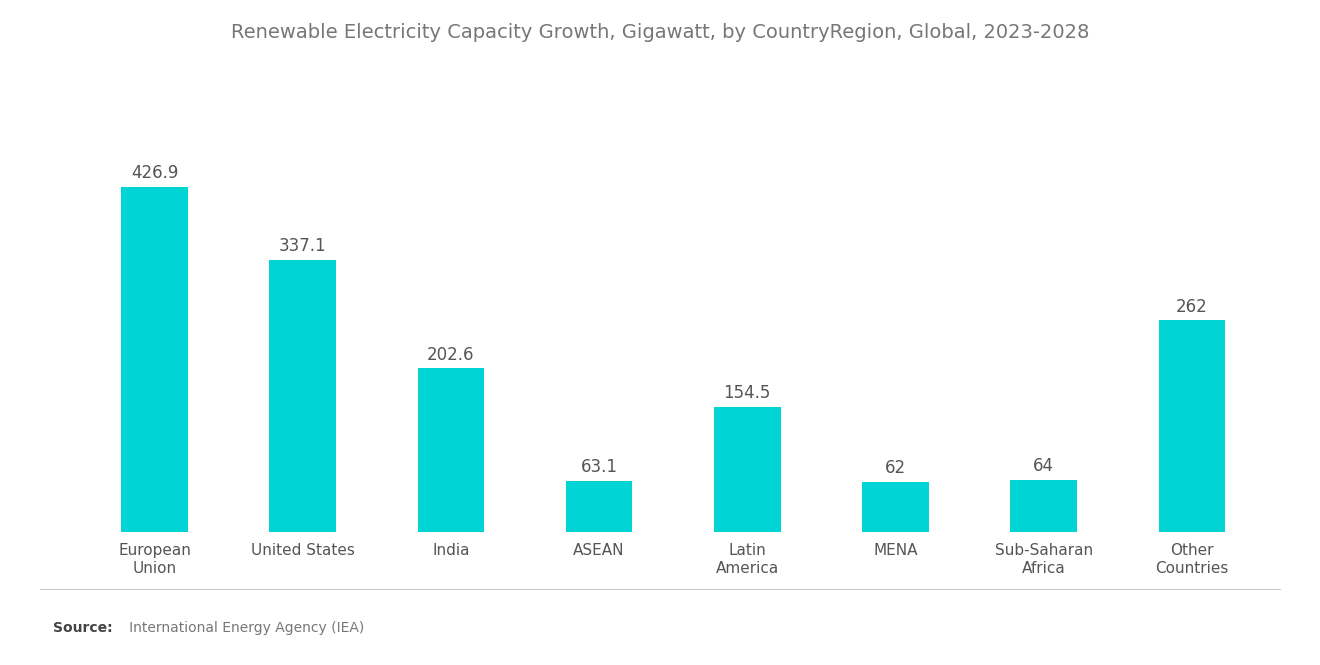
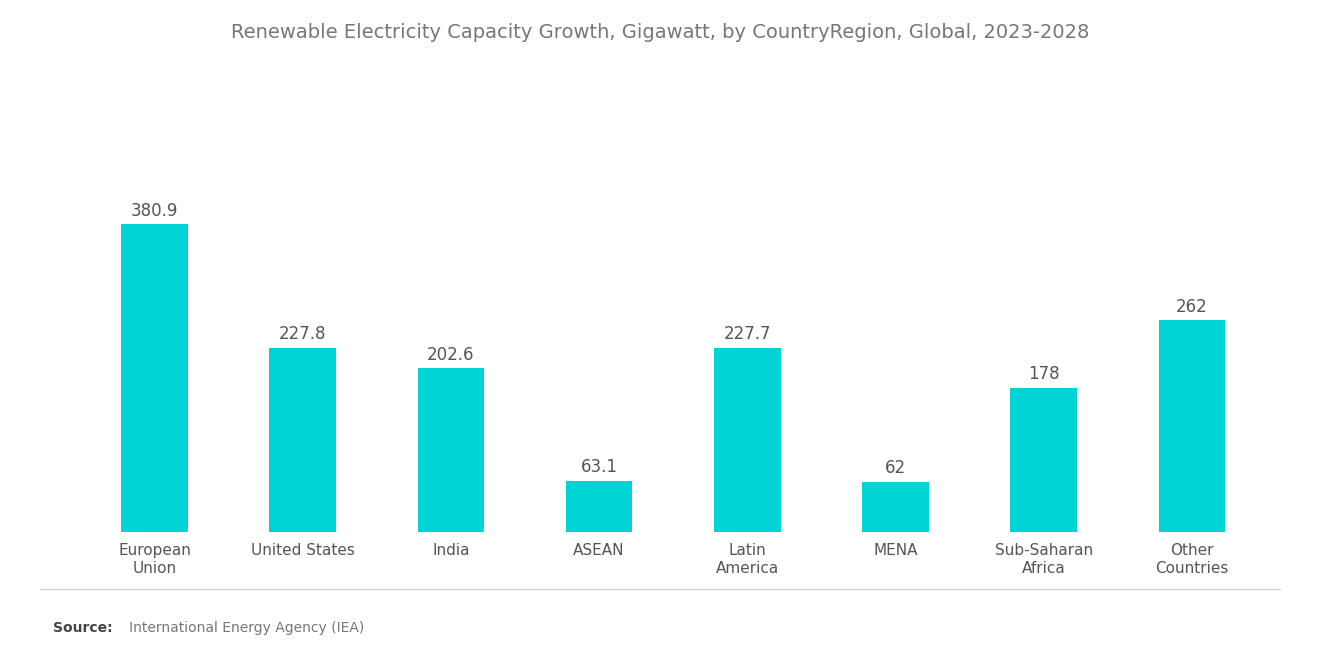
European Union: 426.9 -> 380.9
United States: 337.1 -> 227.8
Latin America: 154.5 -> 227.7
Sub-Saharan Africa: 64 -> 178
